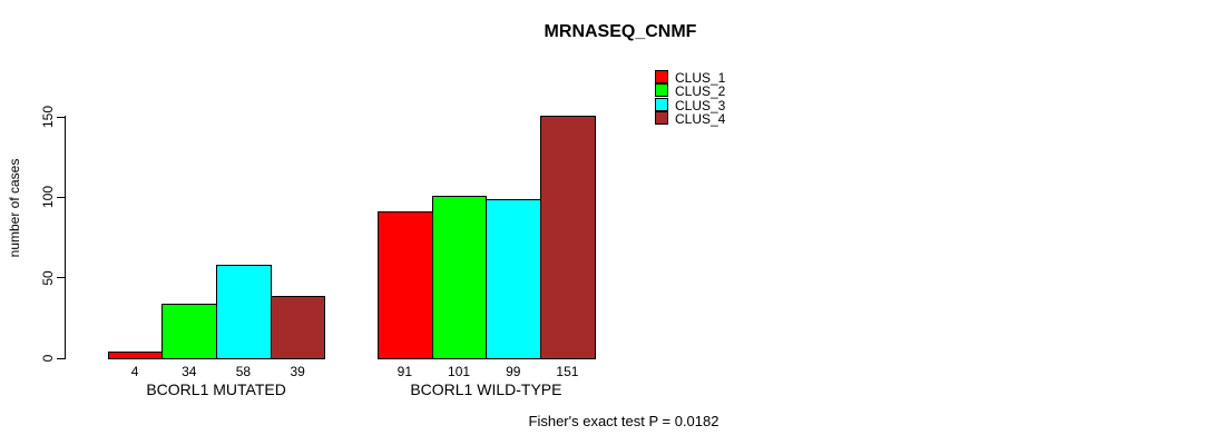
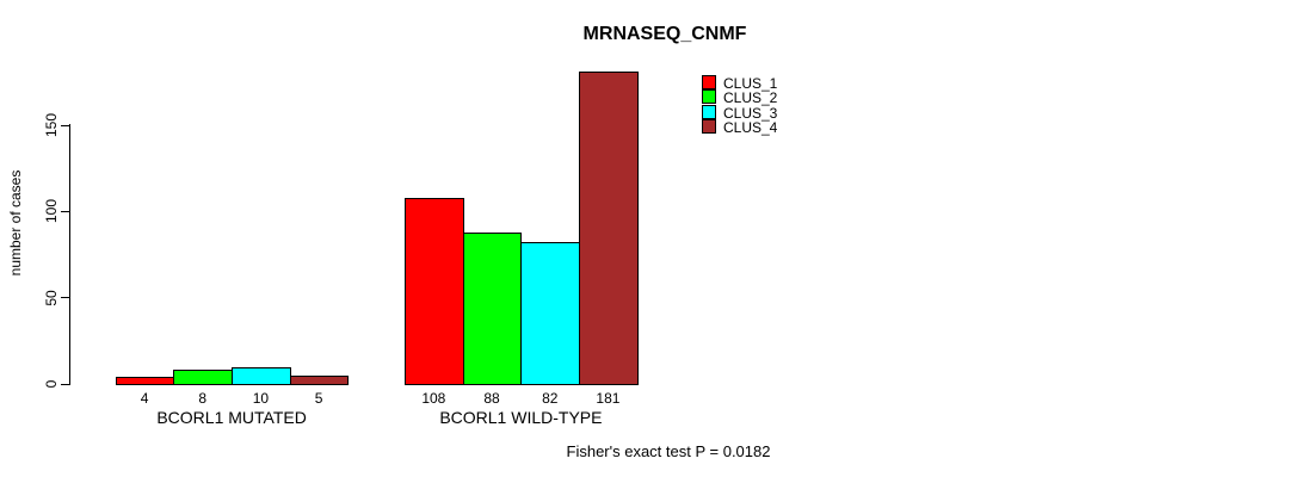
CLUS_2/BCORL1 MUTATED: 34 -> 8
CLUS_3/BCORL1 MUTATED: 58 -> 10
CLUS_4/BCORL1 MUTATED: 39 -> 5
CLUS_1/BCORL1 WILD-TYPE: 91 -> 108
CLUS_2/BCORL1 WILD-TYPE: 101 -> 88
CLUS_3/BCORL1 WILD-TYPE: 99 -> 82
CLUS_4/BCORL1 WILD-TYPE: 151 -> 181
